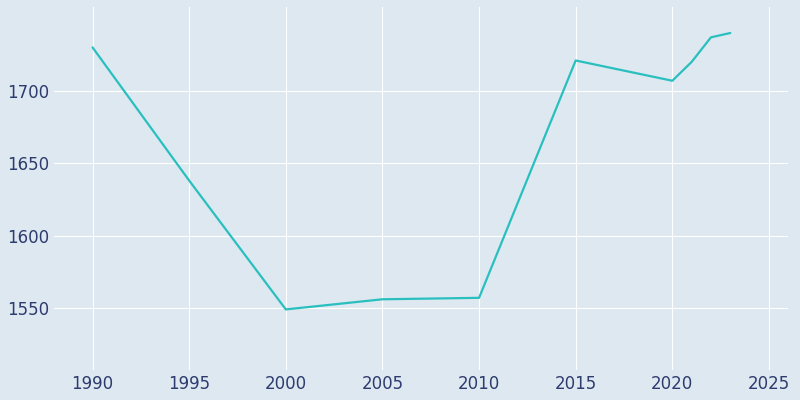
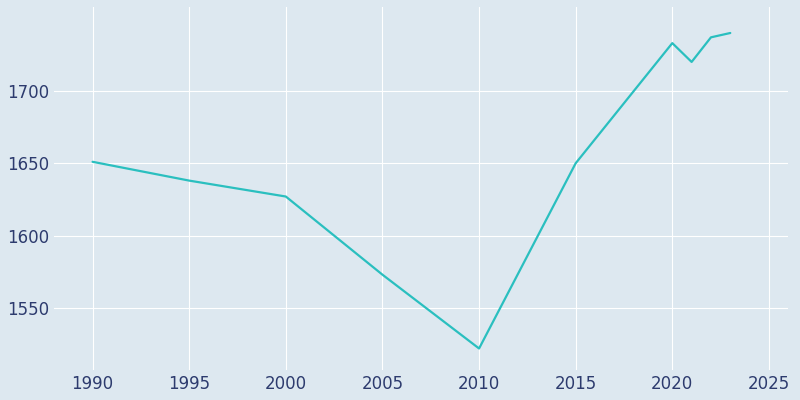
1990: 1730 -> 1651
2000: 1549 -> 1627
2005: 1556 -> 1573
2010: 1557 -> 1522
2015: 1721 -> 1650
2020: 1707 -> 1733
